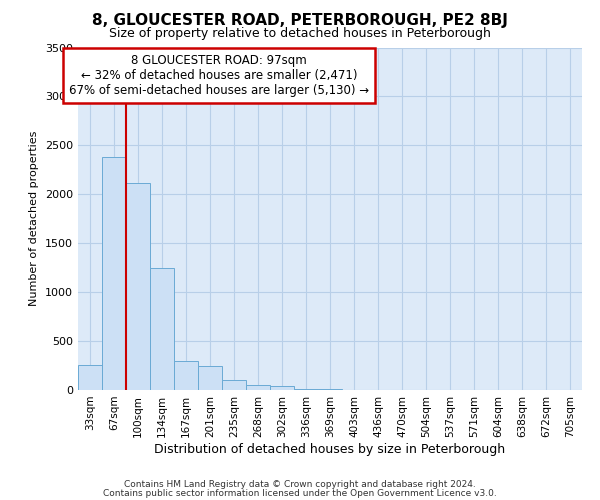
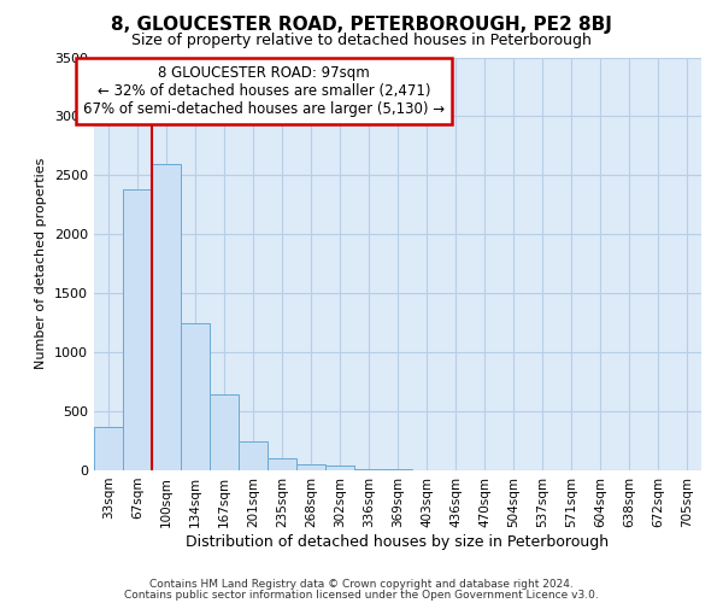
33sqm: 260 -> 370
100sqm: 2120 -> 2600
167sqm: 300 -> 640
